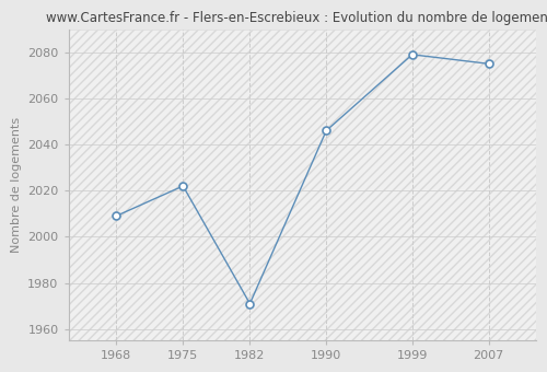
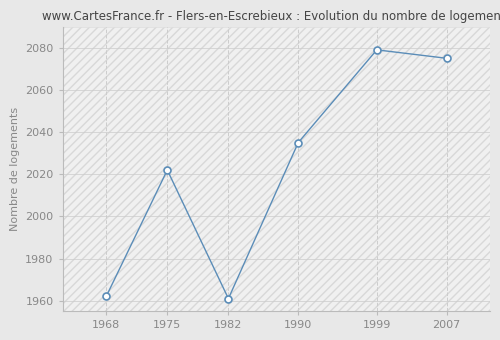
1968: 2009 -> 1962
1982: 1971 -> 1961
1990: 2046 -> 2035
